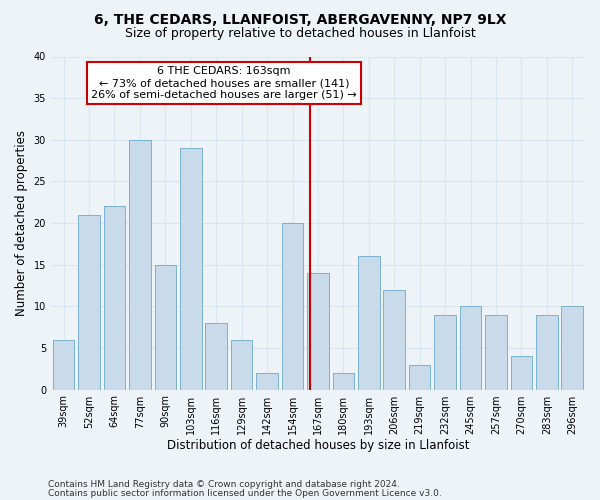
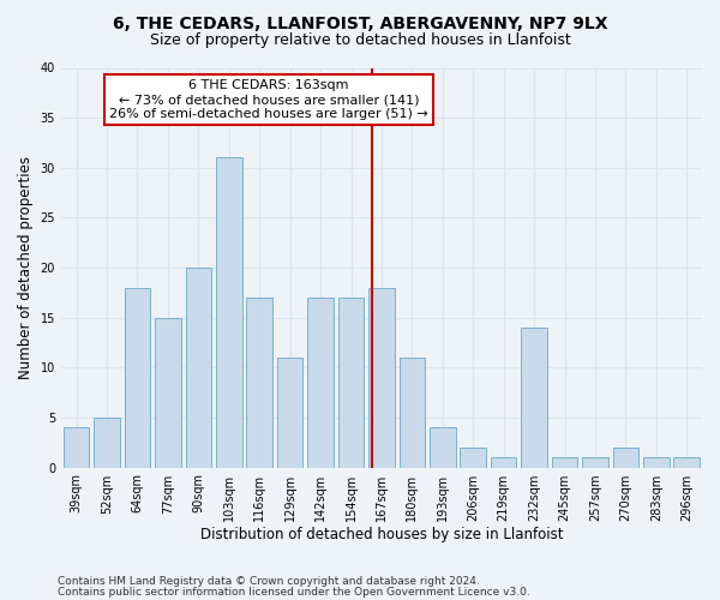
39sqm: 6 -> 4
52sqm: 21 -> 5
64sqm: 22 -> 18
77sqm: 30 -> 15
90sqm: 15 -> 20
103sqm: 29 -> 31
116sqm: 8 -> 17
129sqm: 6 -> 11
142sqm: 2 -> 17
154sqm: 20 -> 17
167sqm: 14 -> 18
180sqm: 2 -> 11
193sqm: 16 -> 4
206sqm: 12 -> 2
219sqm: 3 -> 1
232sqm: 9 -> 14
245sqm: 10 -> 1
257sqm: 9 -> 1
270sqm: 4 -> 2
283sqm: 9 -> 1
296sqm: 10 -> 1
